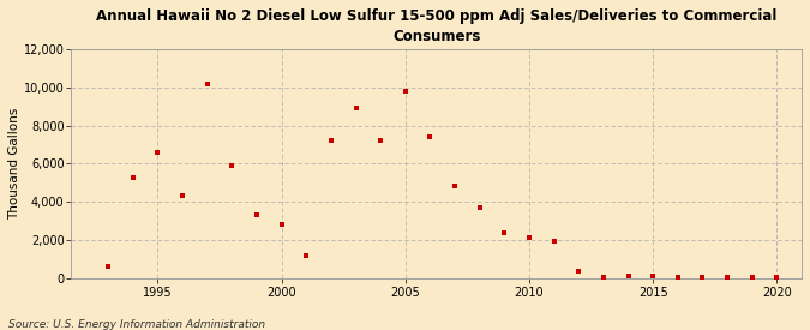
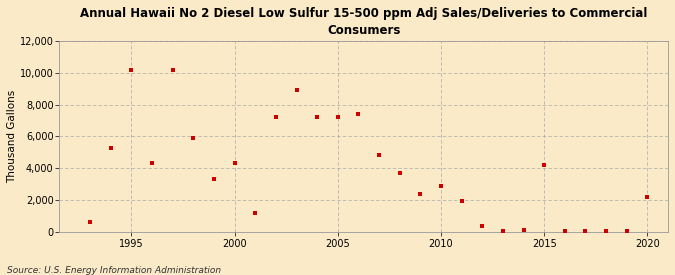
1995: 6,600 -> 10,200
2000: 2,800 -> 4,300
2005: 9,800 -> 7,200
2010: 2,100 -> 2,900
2015: 100 -> 4,200
2020: 100 -> 2,200
